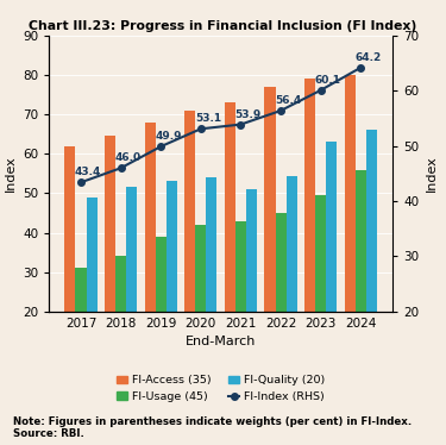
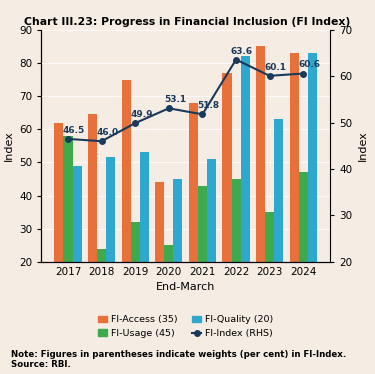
FI-Usage (45)/2017: 31.0 -> 58.0
FI-Index (RHS)/2017: 43.4 -> 46.5
FI-Usage (45)/2018: 34.0 -> 24.0
FI-Access (35)/2019: 68.0 -> 75.0
FI-Usage (45)/2019: 39.0 -> 32.0
FI-Access (35)/2020: 71.0 -> 44.0
FI-Usage (45)/2020: 42.0 -> 25.0
FI-Quality (20)/2020: 54.0 -> 45.0
FI-Access (35)/2021: 73.0 -> 68.0
FI-Index (RHS)/2021: 53.9 -> 51.8
FI-Index (RHS)/2022: 56.4 -> 63.6
FI-Quality (20)/2022: 54.5 -> 82.0
FI-Access (35)/2023: 79.0 -> 85.0
FI-Usage (45)/2023: 49.5 -> 35.0
FI-Access (35)/2024: 80.0 -> 83.0
FI-Usage (45)/2024: 56.0 -> 47.0
FI-Index (RHS)/2024: 64.2 -> 60.6
FI-Quality (20)/2024: 66.0 -> 83.0
